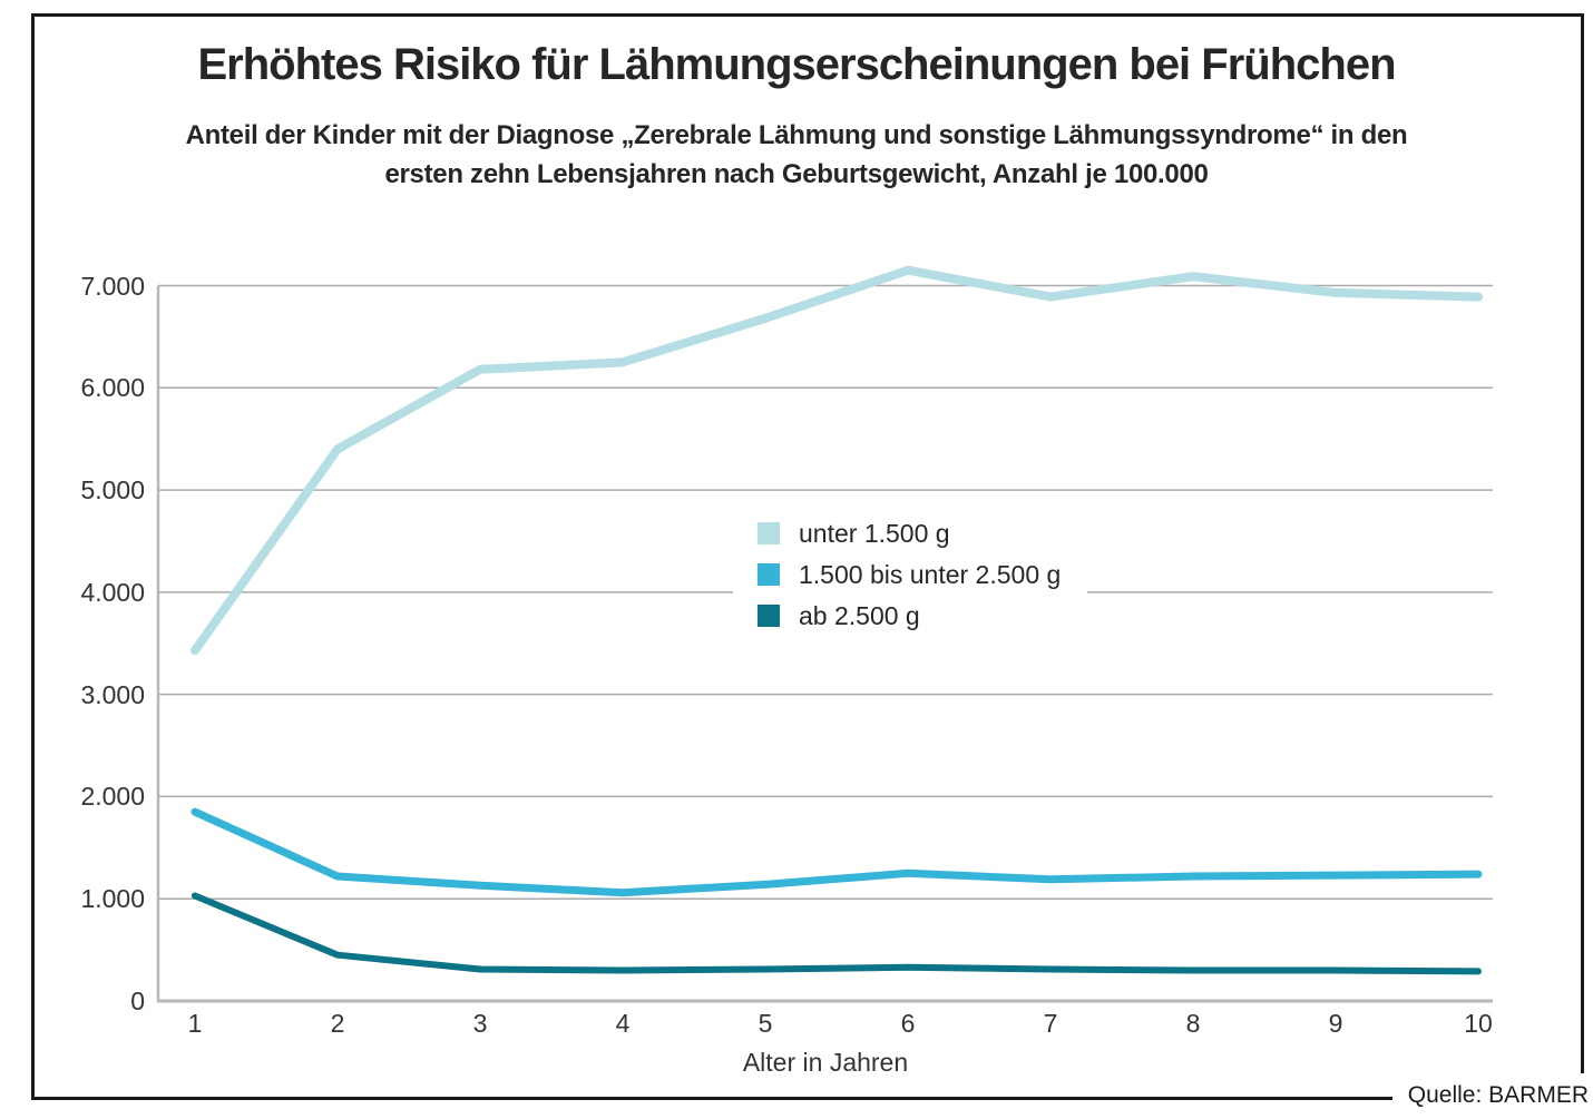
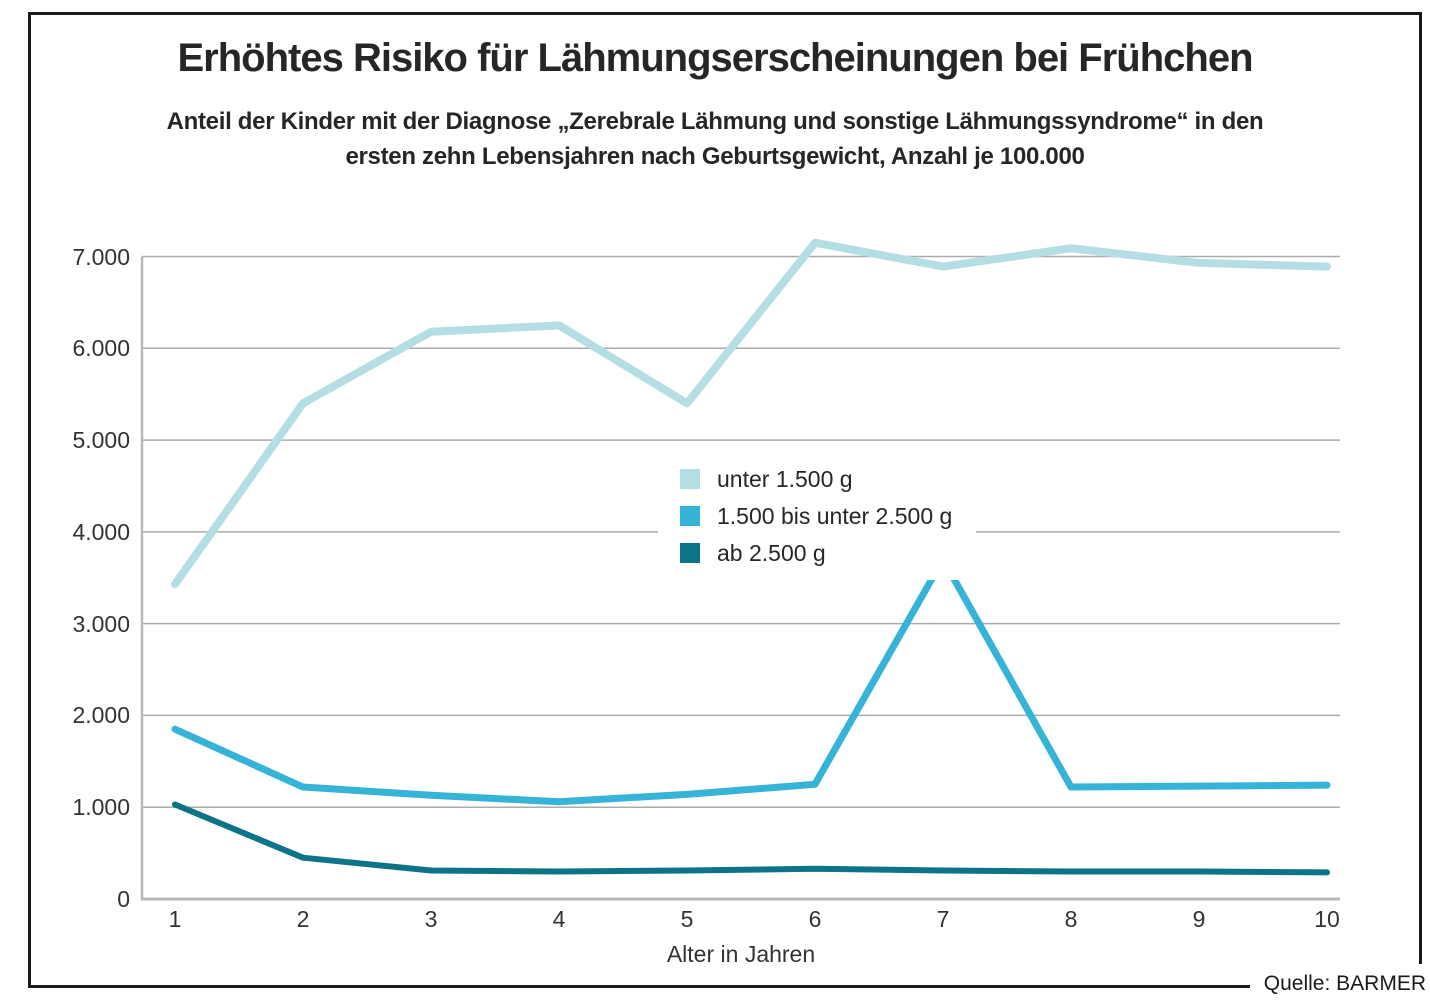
unter 1.500 g/5: 6700 -> 5400
1.500 bis unter 2.500 g/7: 1200 -> 3700
